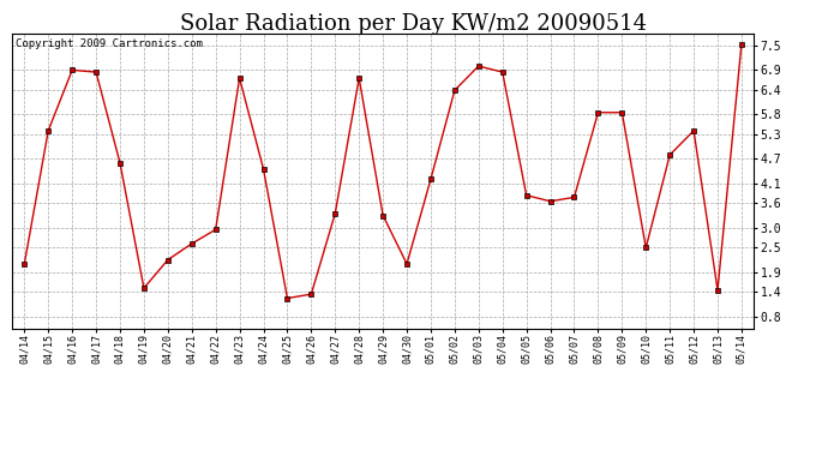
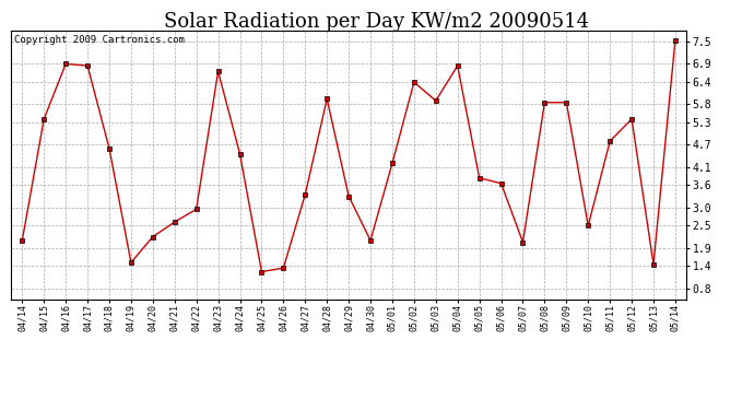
04/28: 6.70 -> 5.95
05/03: 7.00 -> 5.90
05/07: 3.75 -> 2.05
